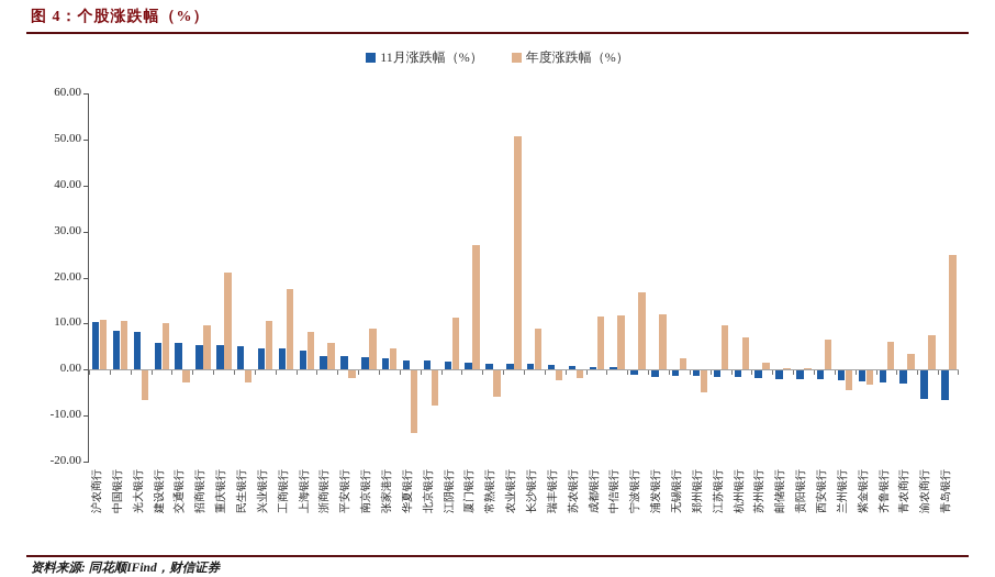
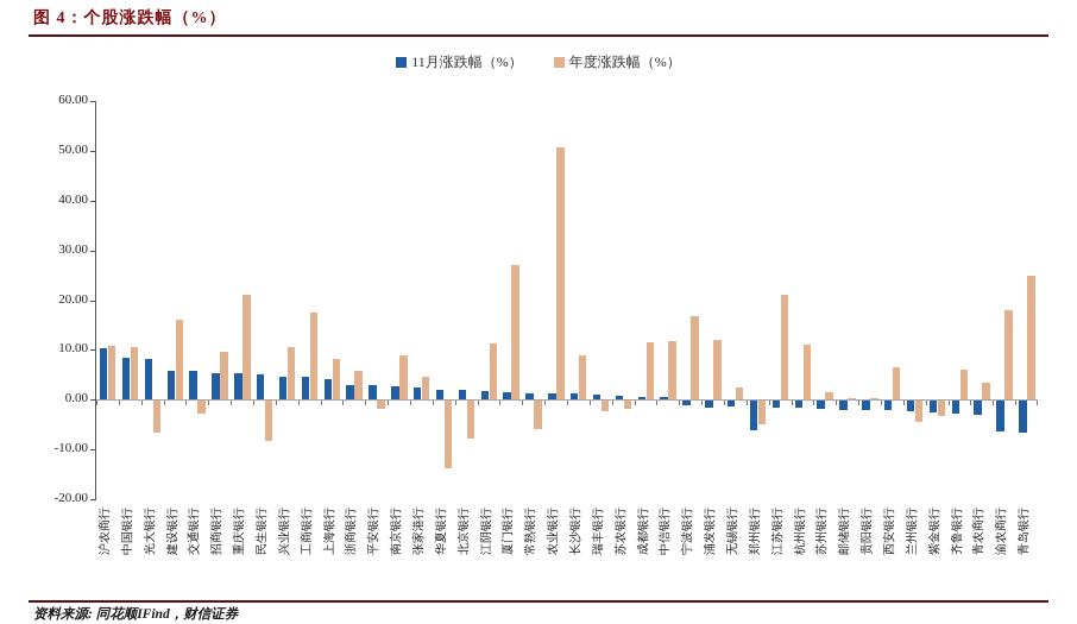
年度涨跌幅（%）/建设银行: 10 -> 16
年度涨跌幅（%）/民生银行: -3 -> -8
11月涨跌幅（%）/郑州银行: -1 -> -6
年度涨跌幅（%）/江苏银行: 10 -> 21
年度涨跌幅（%）/杭州银行: 7 -> 11
年度涨跌幅（%）/渝农商行: 8 -> 18
